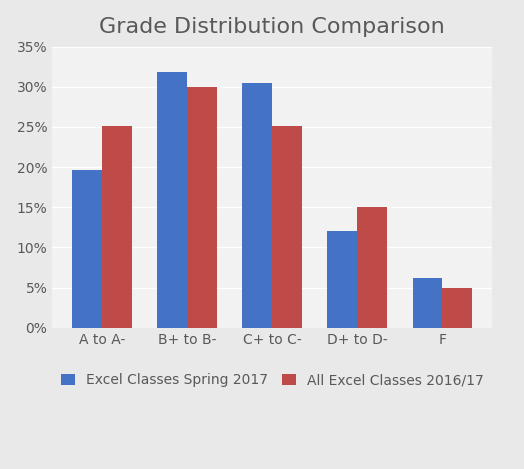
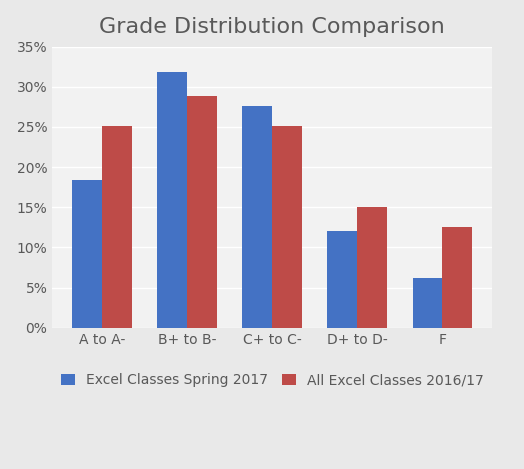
Excel Classes Spring 2017/A to A-: 19.6% -> 18.4%
All Excel Classes 2016/17/B+ to B-: 30.0% -> 28.8%
Excel Classes Spring 2017/C+ to C-: 30.5% -> 27.6%
All Excel Classes 2016/17/F: 5.0% -> 12.6%
